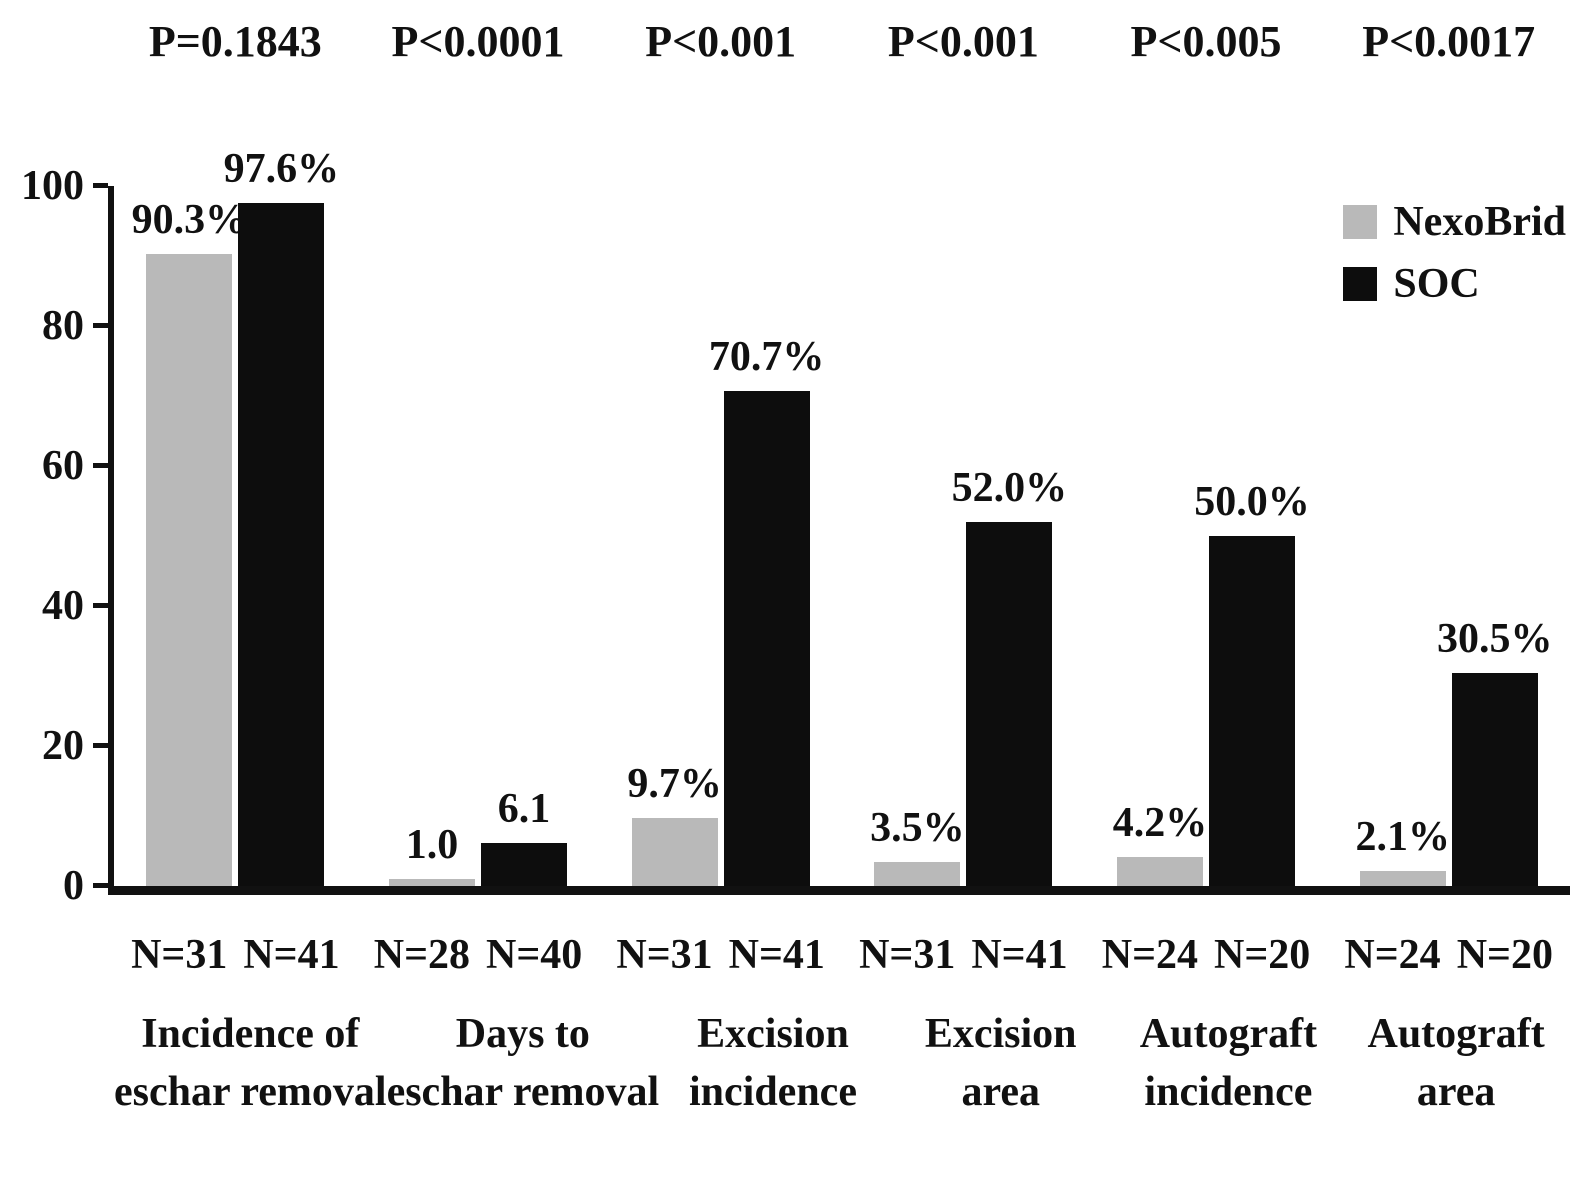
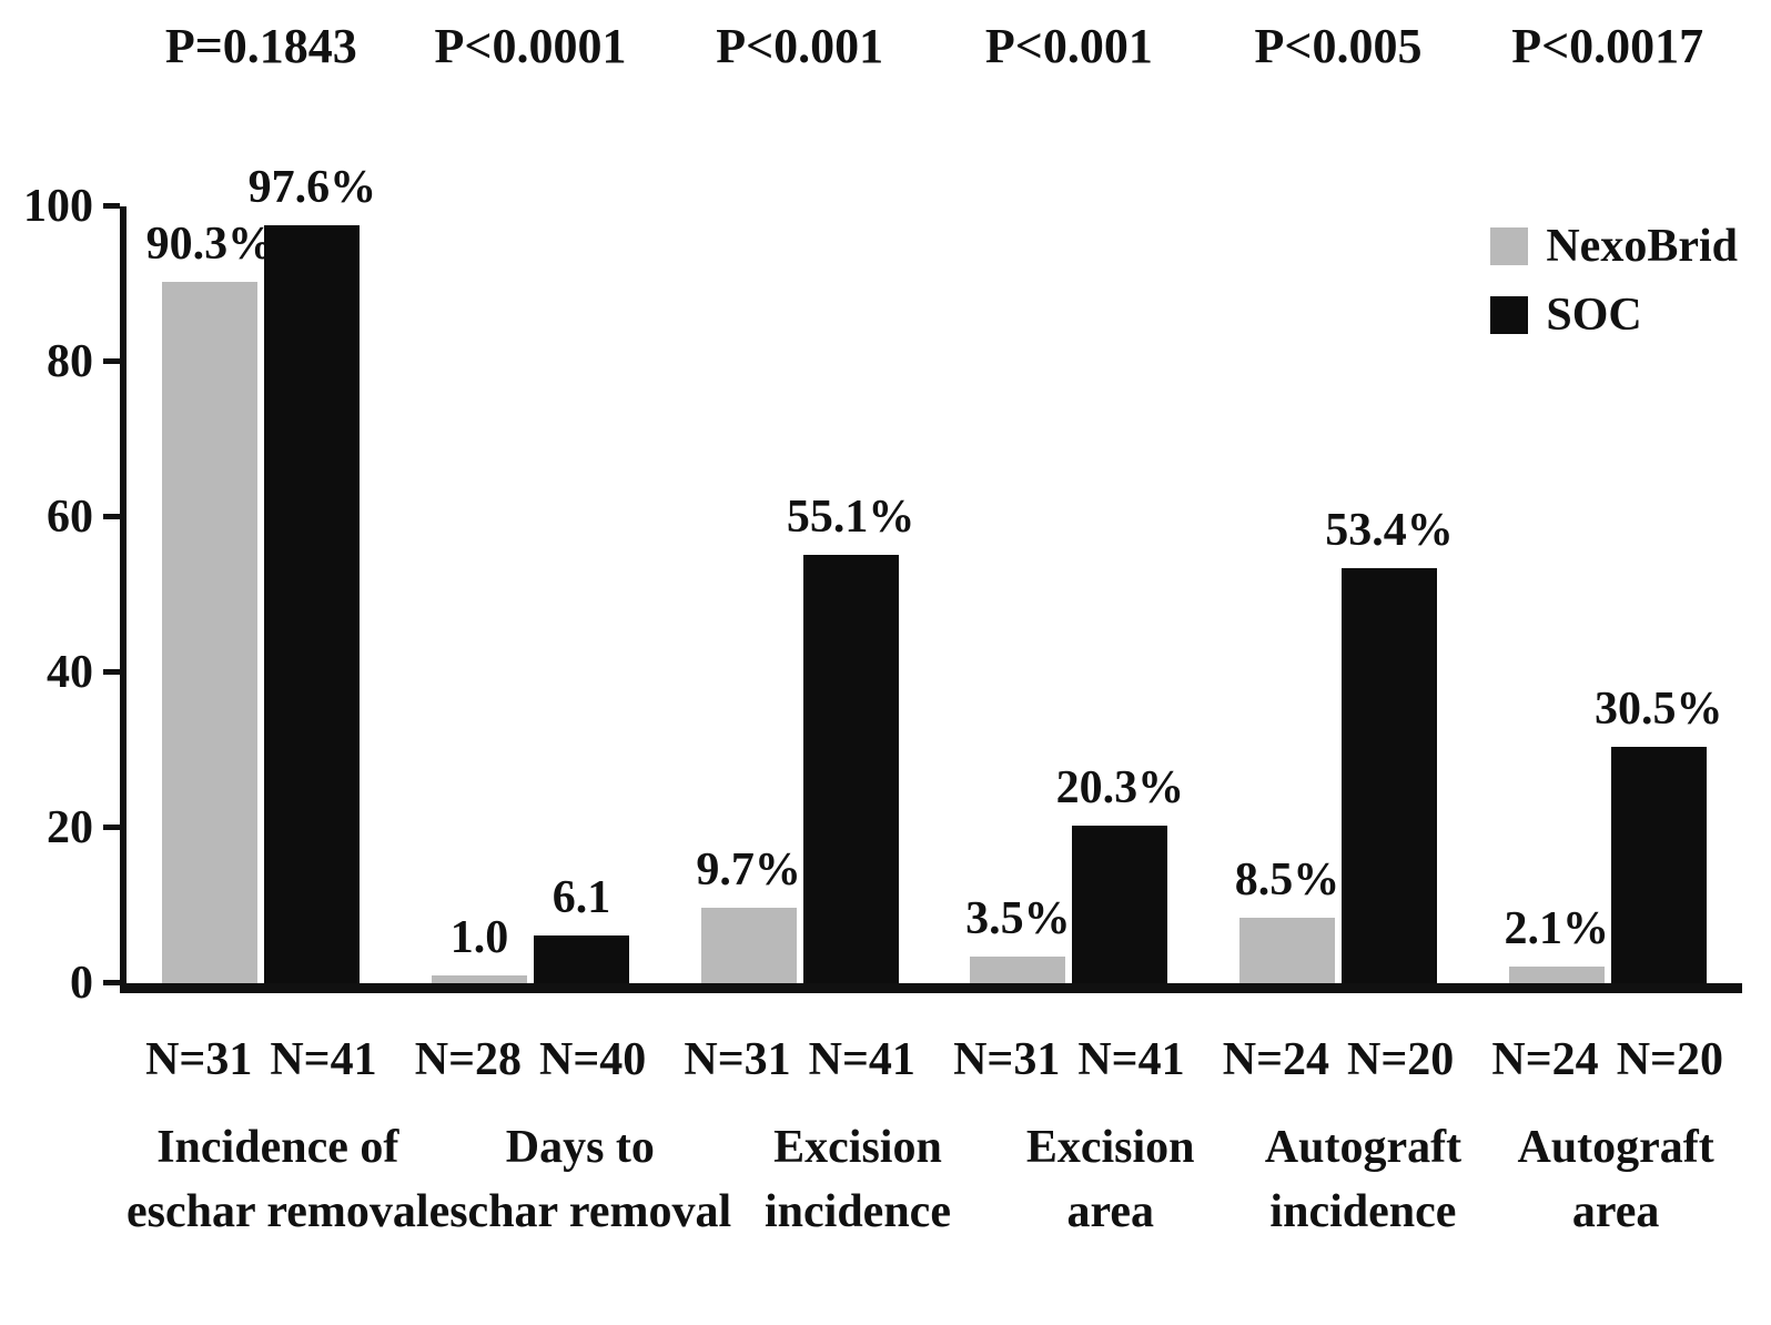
SOC/Excision incidence: 70.7% -> 55.1%
SOC/Excision area: 52.0% -> 20.3%
NexoBrid/Autograft incidence: 4.2% -> 8.5%
SOC/Autograft incidence: 50.0% -> 53.4%
